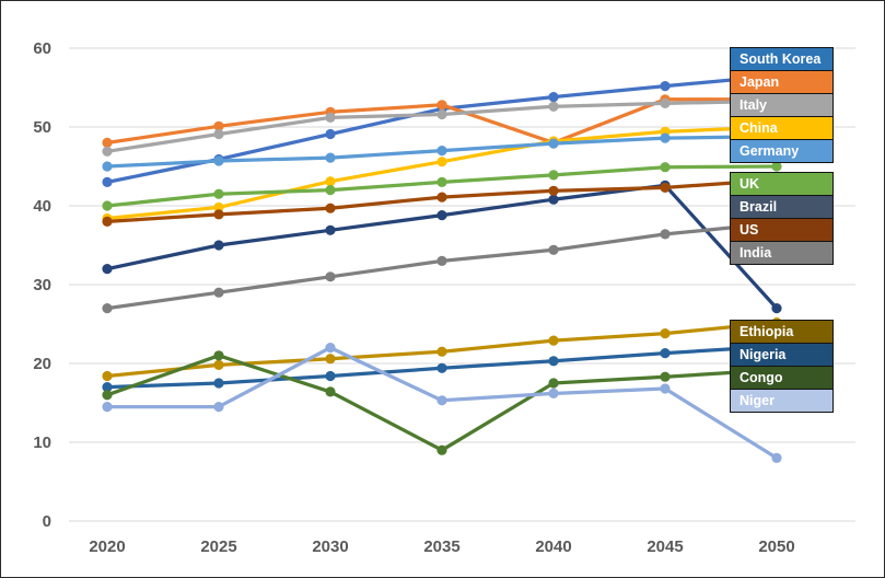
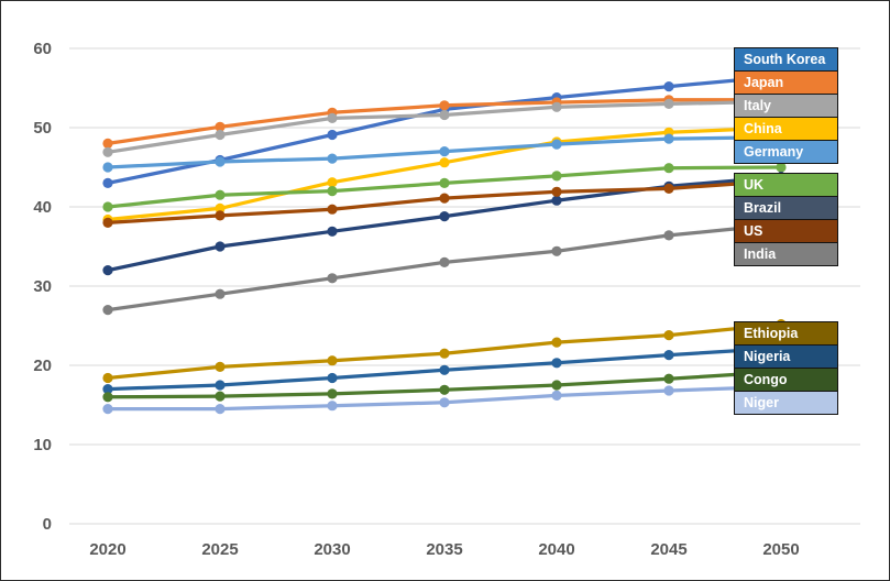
Congo/2025: 21 -> 16
Niger/2030: 22 -> 15
Congo/2035: 9 -> 17
Japan/2040: 48 -> 53
Brazil/2050: 27 -> 44
Niger/2050: 8 -> 17
